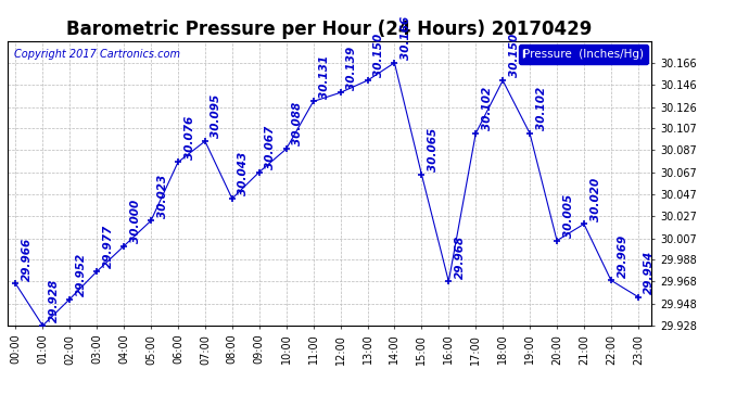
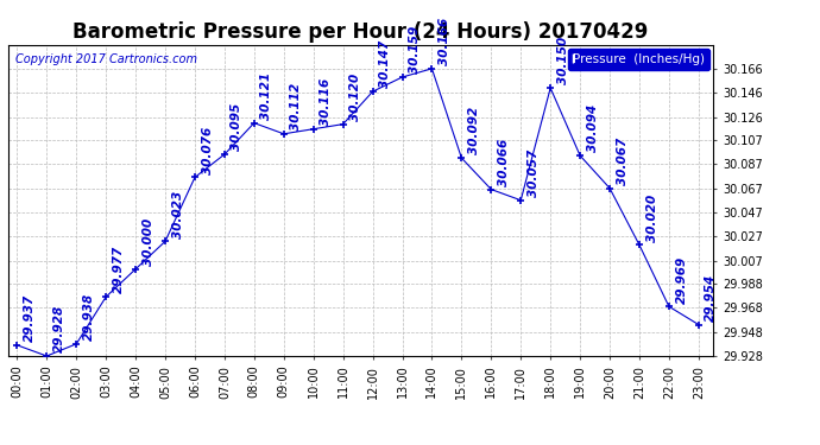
00:00: 29.966 -> 29.937
02:00: 29.952 -> 29.938
08:00: 30.043 -> 30.121
09:00: 30.067 -> 30.112
10:00: 30.088 -> 30.116
11:00: 30.131 -> 30.120
12:00: 30.139 -> 30.147
13:00: 30.150 -> 30.159
15:00: 30.065 -> 30.092
16:00: 29.968 -> 30.066
17:00: 30.102 -> 30.057
19:00: 30.102 -> 30.094
20:00: 30.005 -> 30.067
